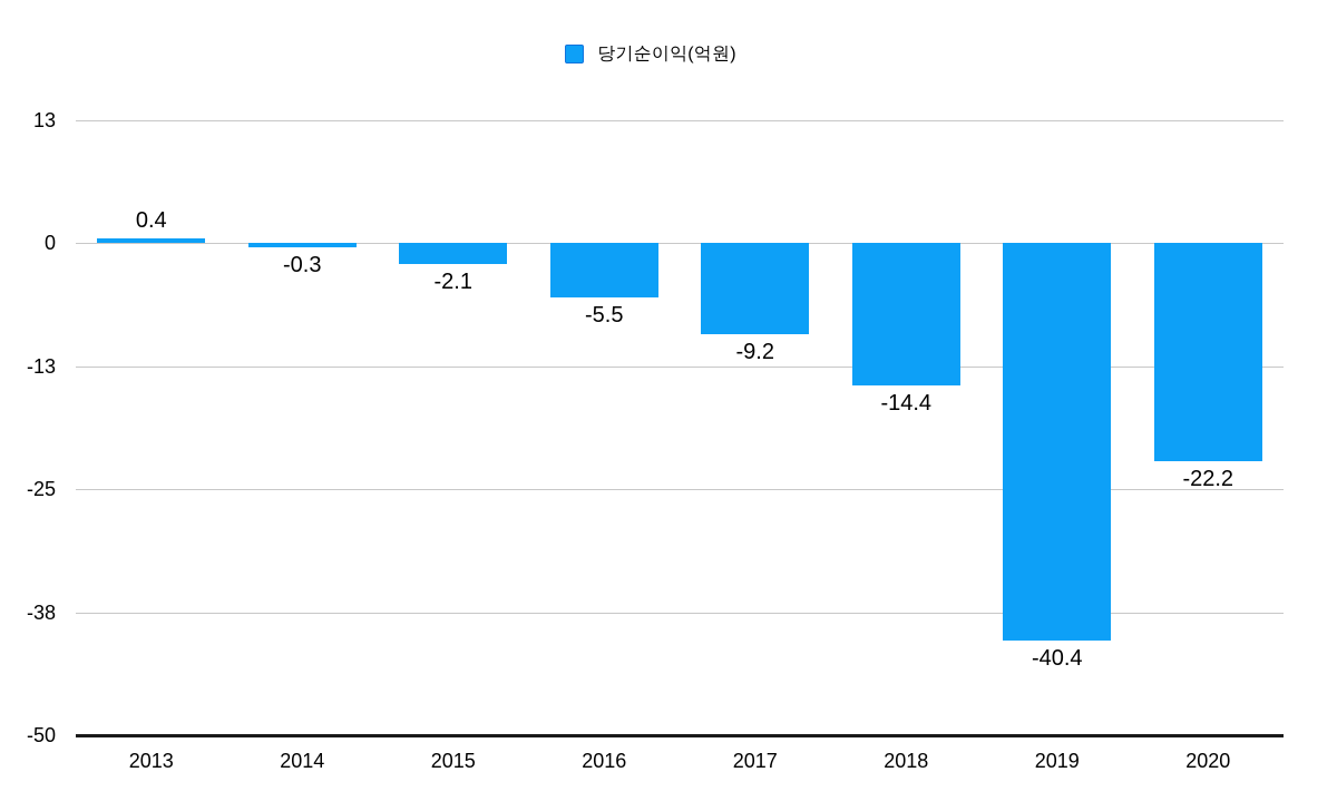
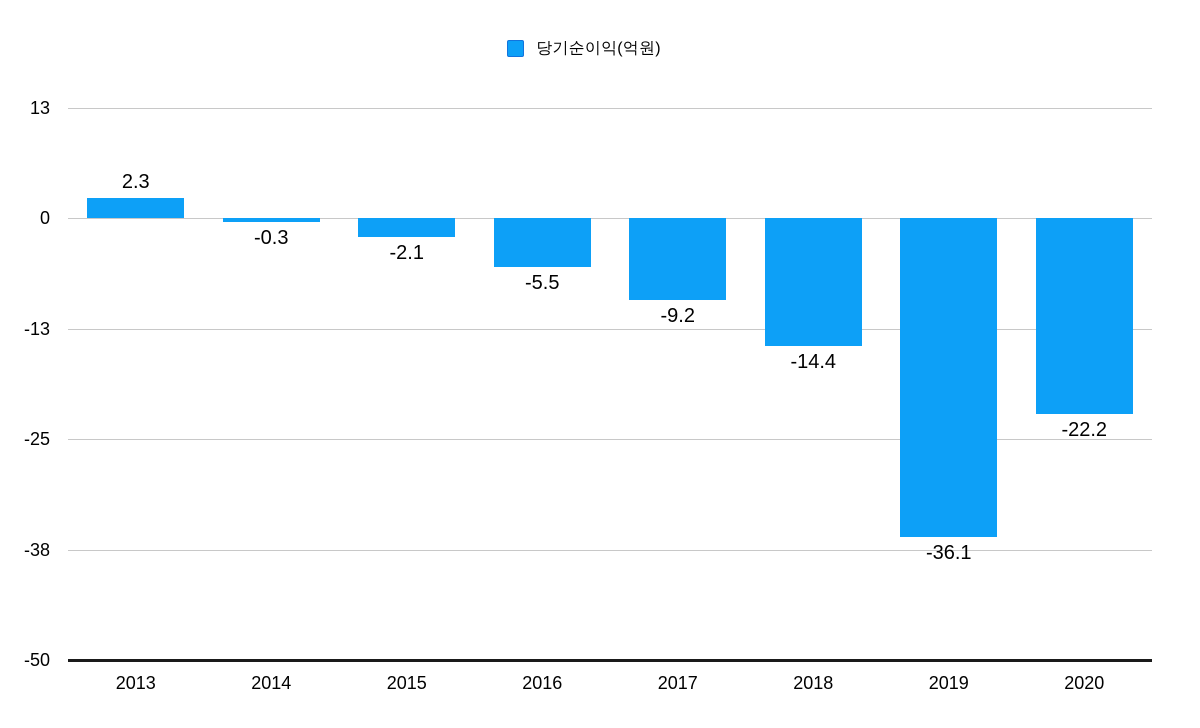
2013: 0.4 -> 2.3
2019: -40.4 -> -36.1
